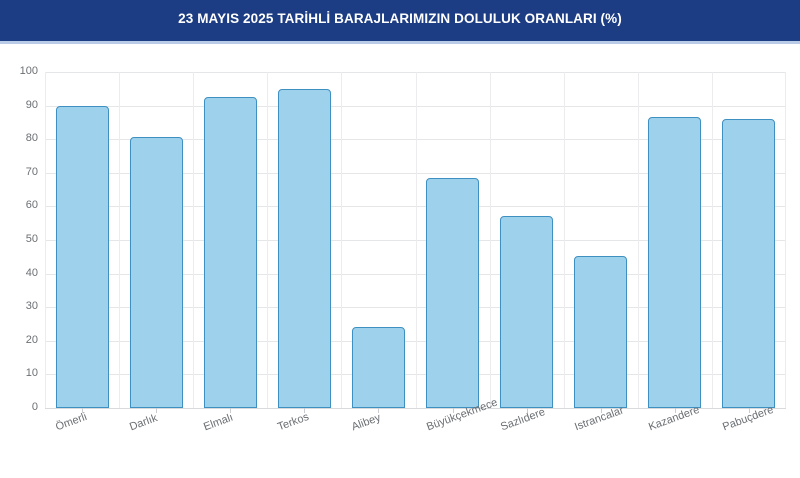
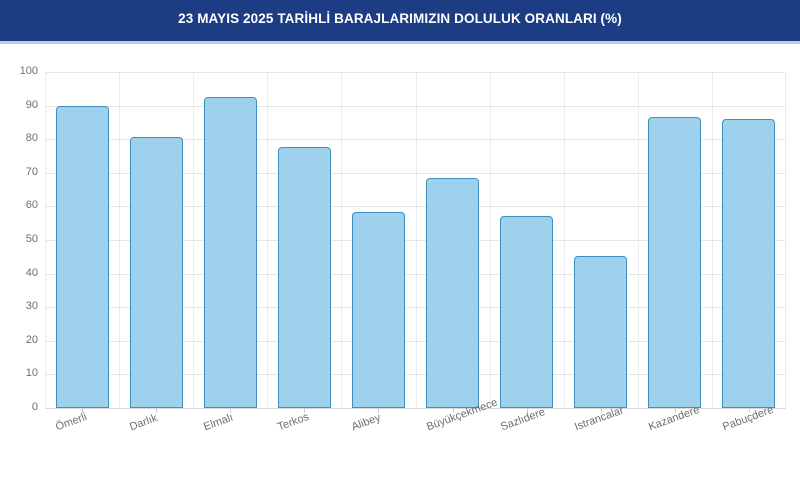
Terkos: 95 -> 78
Alibey: 24 -> 58
